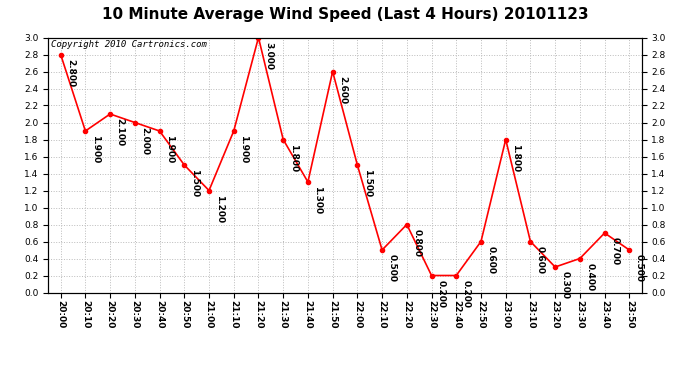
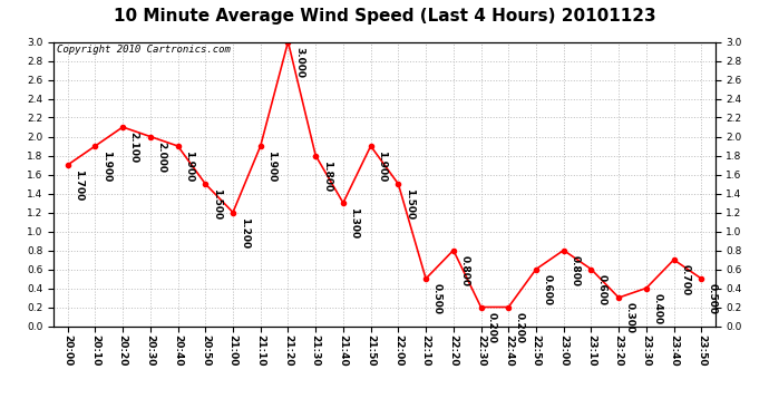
20:00: 2.800 -> 1.700
21:50: 2.600 -> 1.900
23:00: 1.800 -> 0.800
